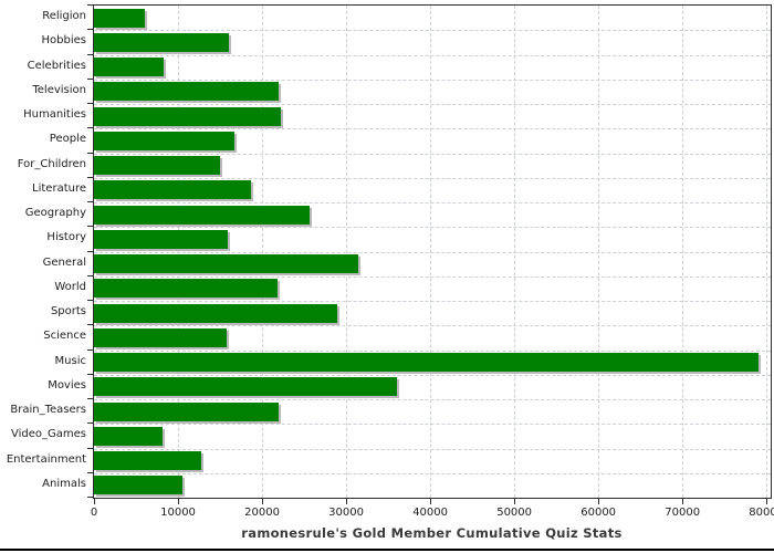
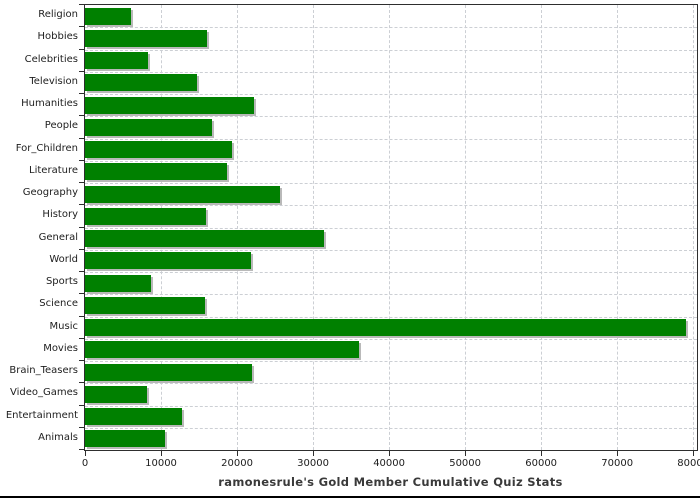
Television: 22000 -> 15000
For_Children: 15000 -> 19000
Sports: 29000 -> 9000
